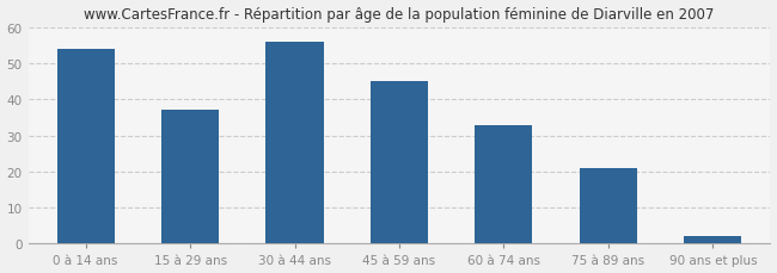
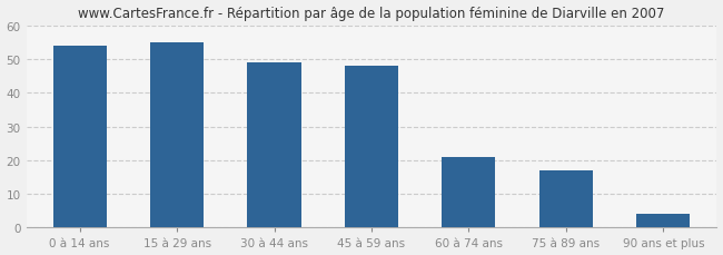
15 à 29 ans: 37 -> 55
30 à 44 ans: 56 -> 49
45 à 59 ans: 45 -> 48
60 à 74 ans: 33 -> 21
75 à 89 ans: 21 -> 17
90 ans et plus: 2 -> 4
